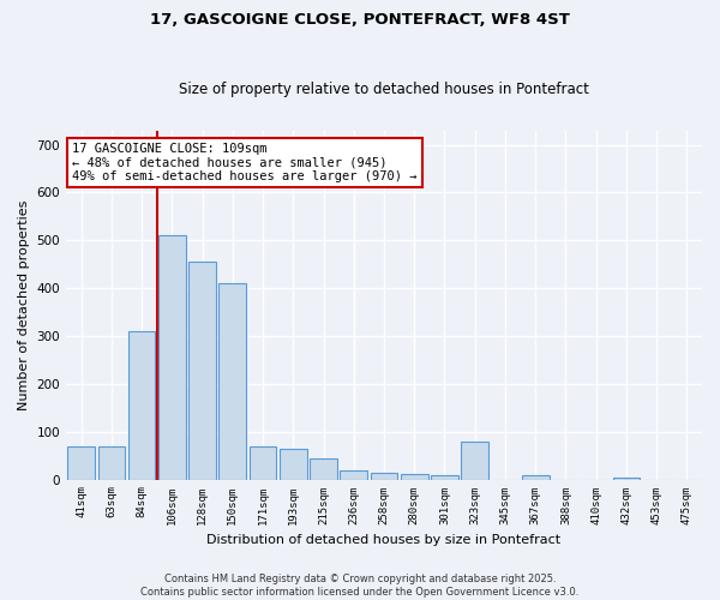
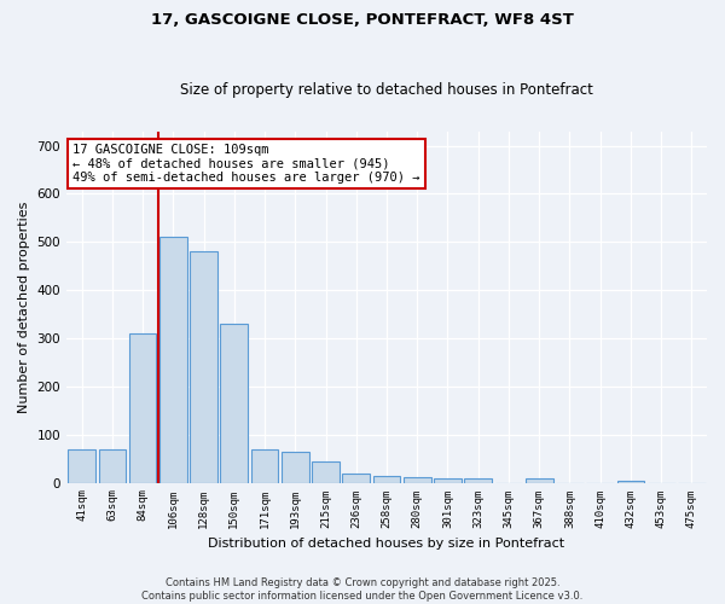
128sqm: 455 -> 480
150sqm: 410 -> 330
323sqm: 80 -> 10
